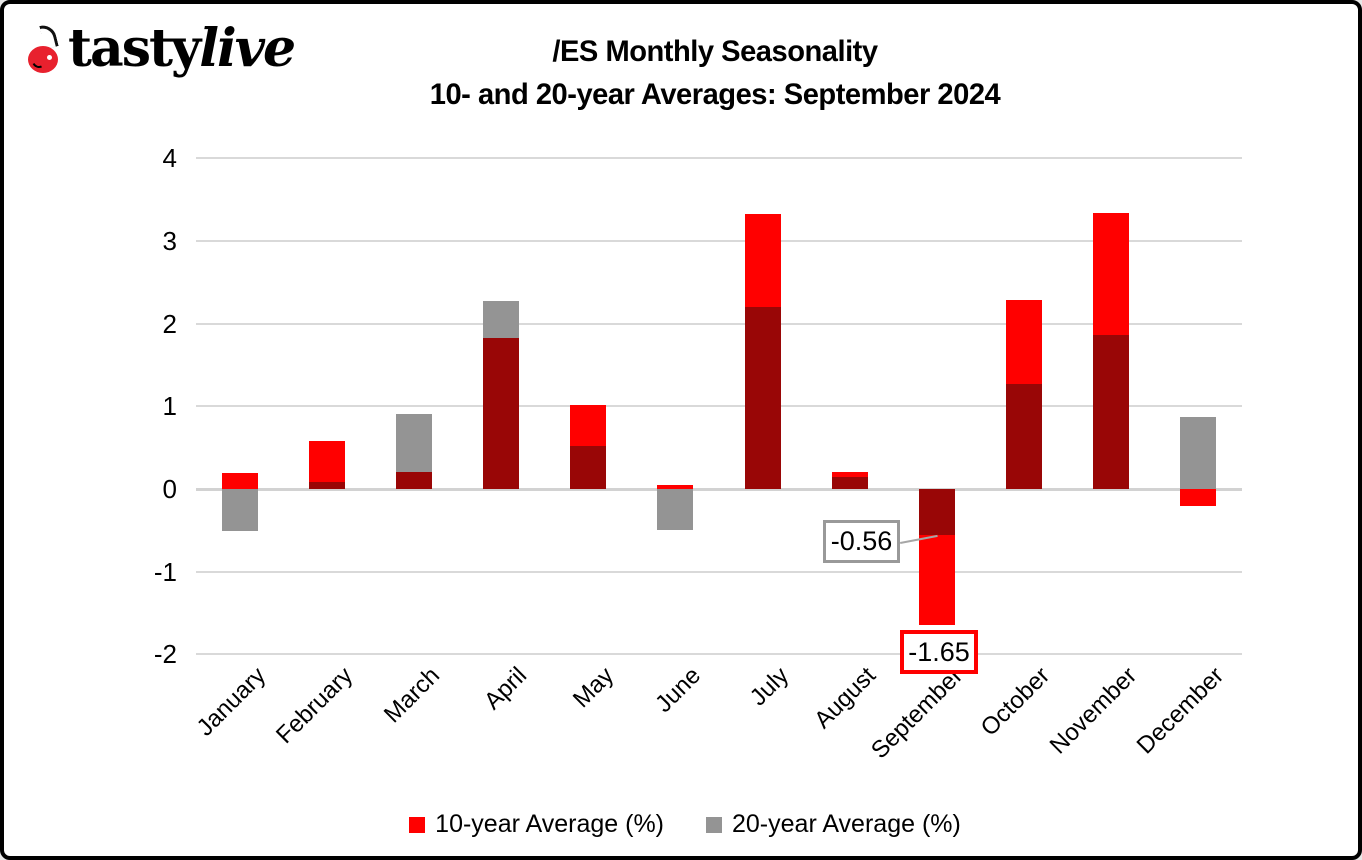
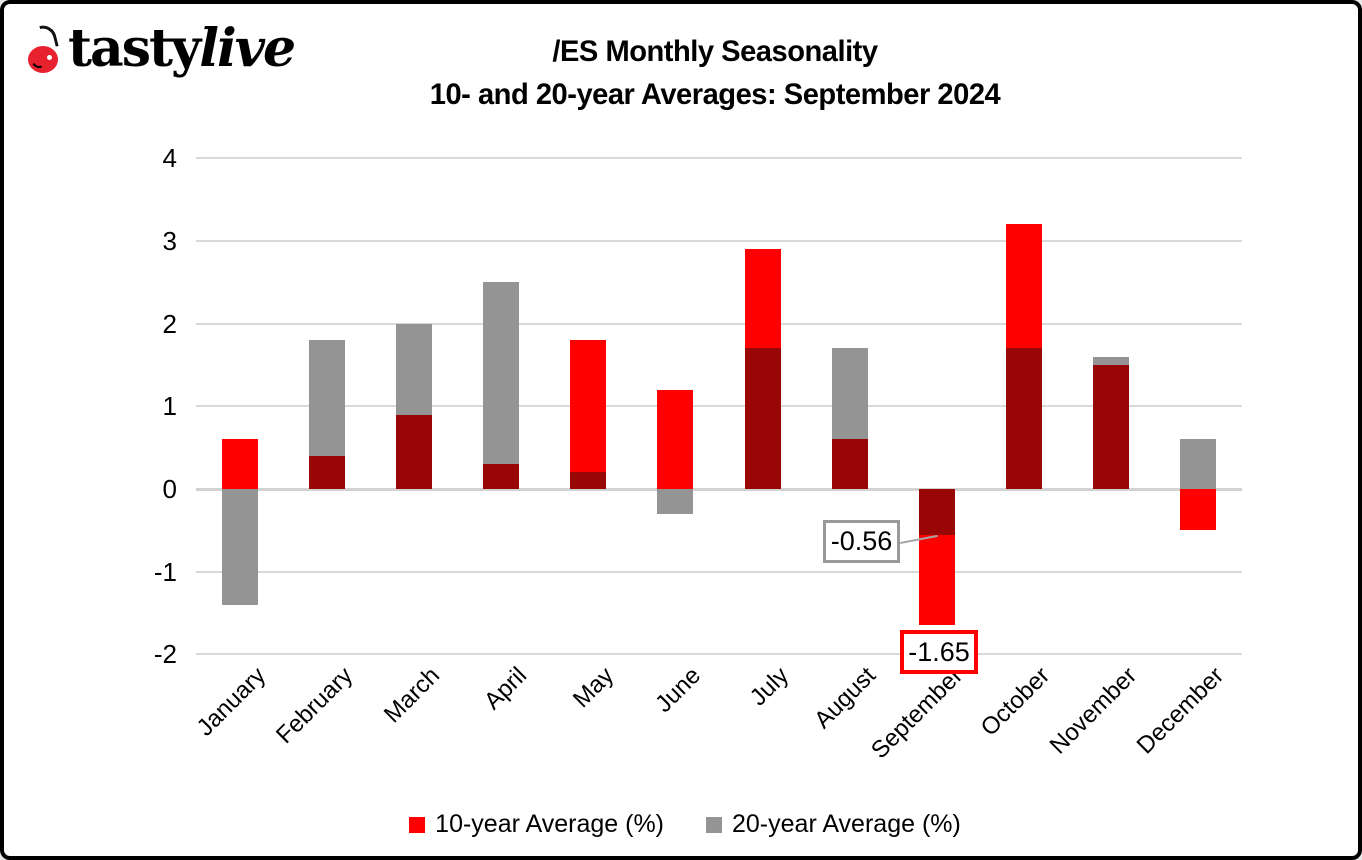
10-year Average (%)/January: 0.2 -> 0.6
20-year Average (%)/January: -0.5 -> -1.4
10-year Average (%)/February: 0.6 -> 0.4
20-year Average (%)/February: 0.1 -> 1.8
10-year Average (%)/March: 0.2 -> 0.9
20-year Average (%)/March: 0.9 -> 2.0
10-year Average (%)/April: 1.8 -> 0.3
20-year Average (%)/April: 2.3 -> 2.5
10-year Average (%)/May: 1.0 -> 1.8
20-year Average (%)/May: 0.5 -> 0.2
10-year Average (%)/June: 0.1 -> 1.2
20-year Average (%)/June: -0.5 -> -0.3
10-year Average (%)/July: 3.3 -> 2.9
20-year Average (%)/July: 2.2 -> 1.7
10-year Average (%)/August: 0.2 -> 0.6
20-year Average (%)/August: 0.1 -> 1.7
10-year Average (%)/October: 2.3 -> 3.2
20-year Average (%)/October: 1.3 -> 1.7
10-year Average (%)/November: 3.3 -> 1.5
20-year Average (%)/November: 1.9 -> 1.6
10-year Average (%)/December: -0.2 -> -0.5
20-year Average (%)/December: 0.9 -> 0.6
